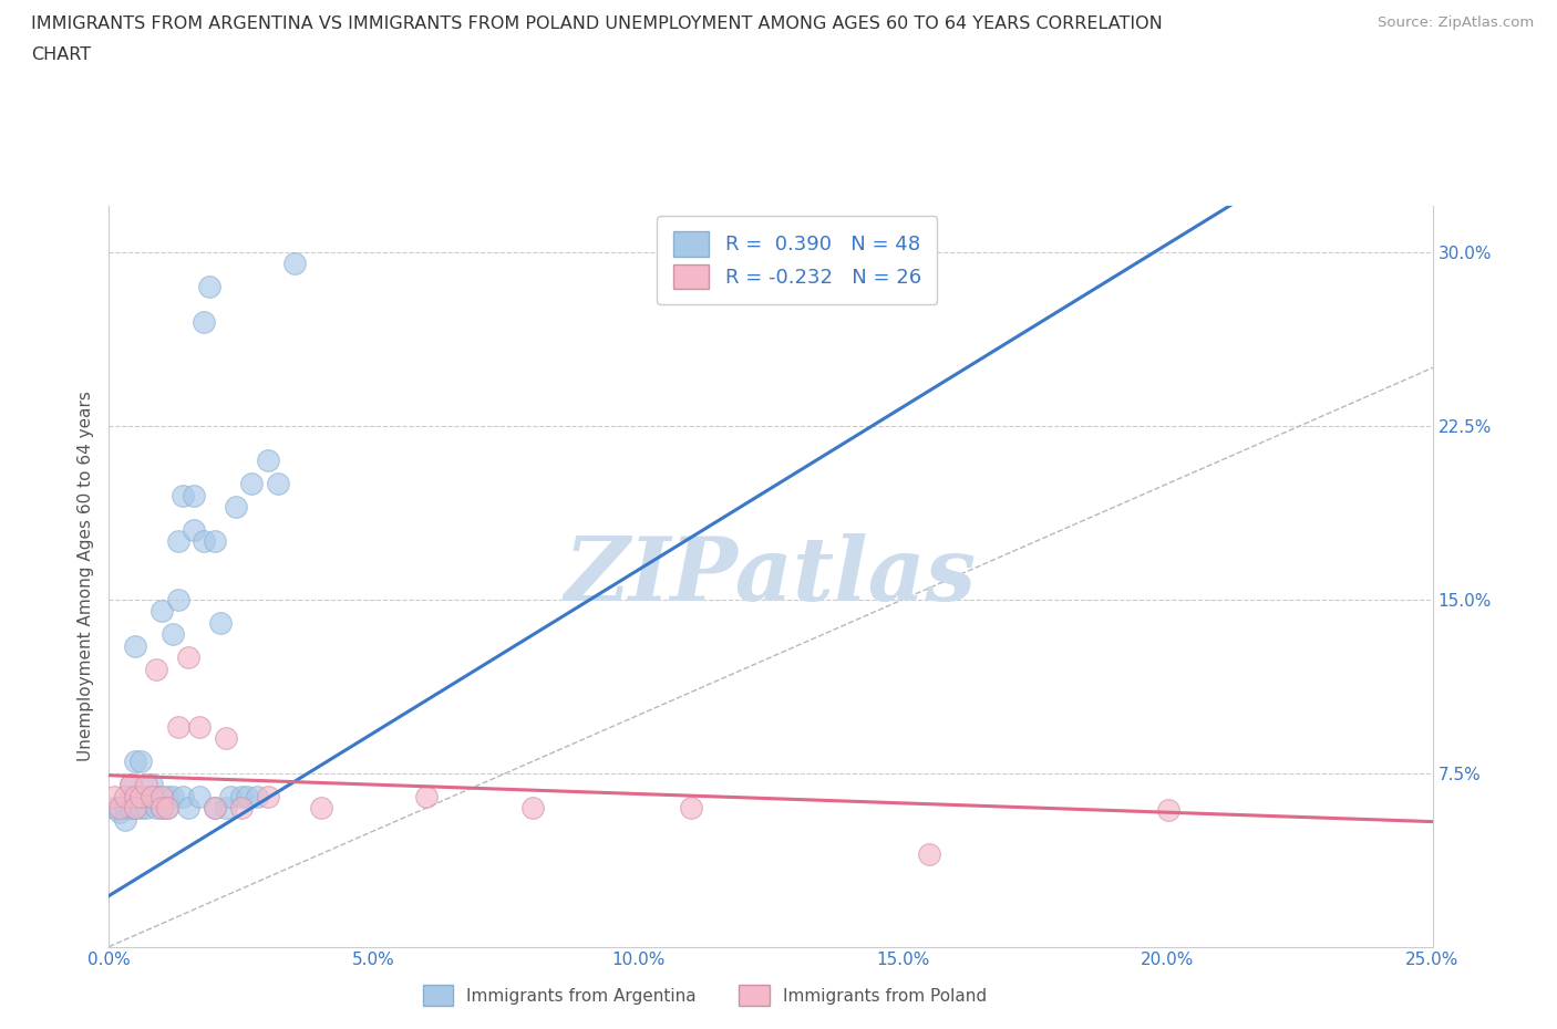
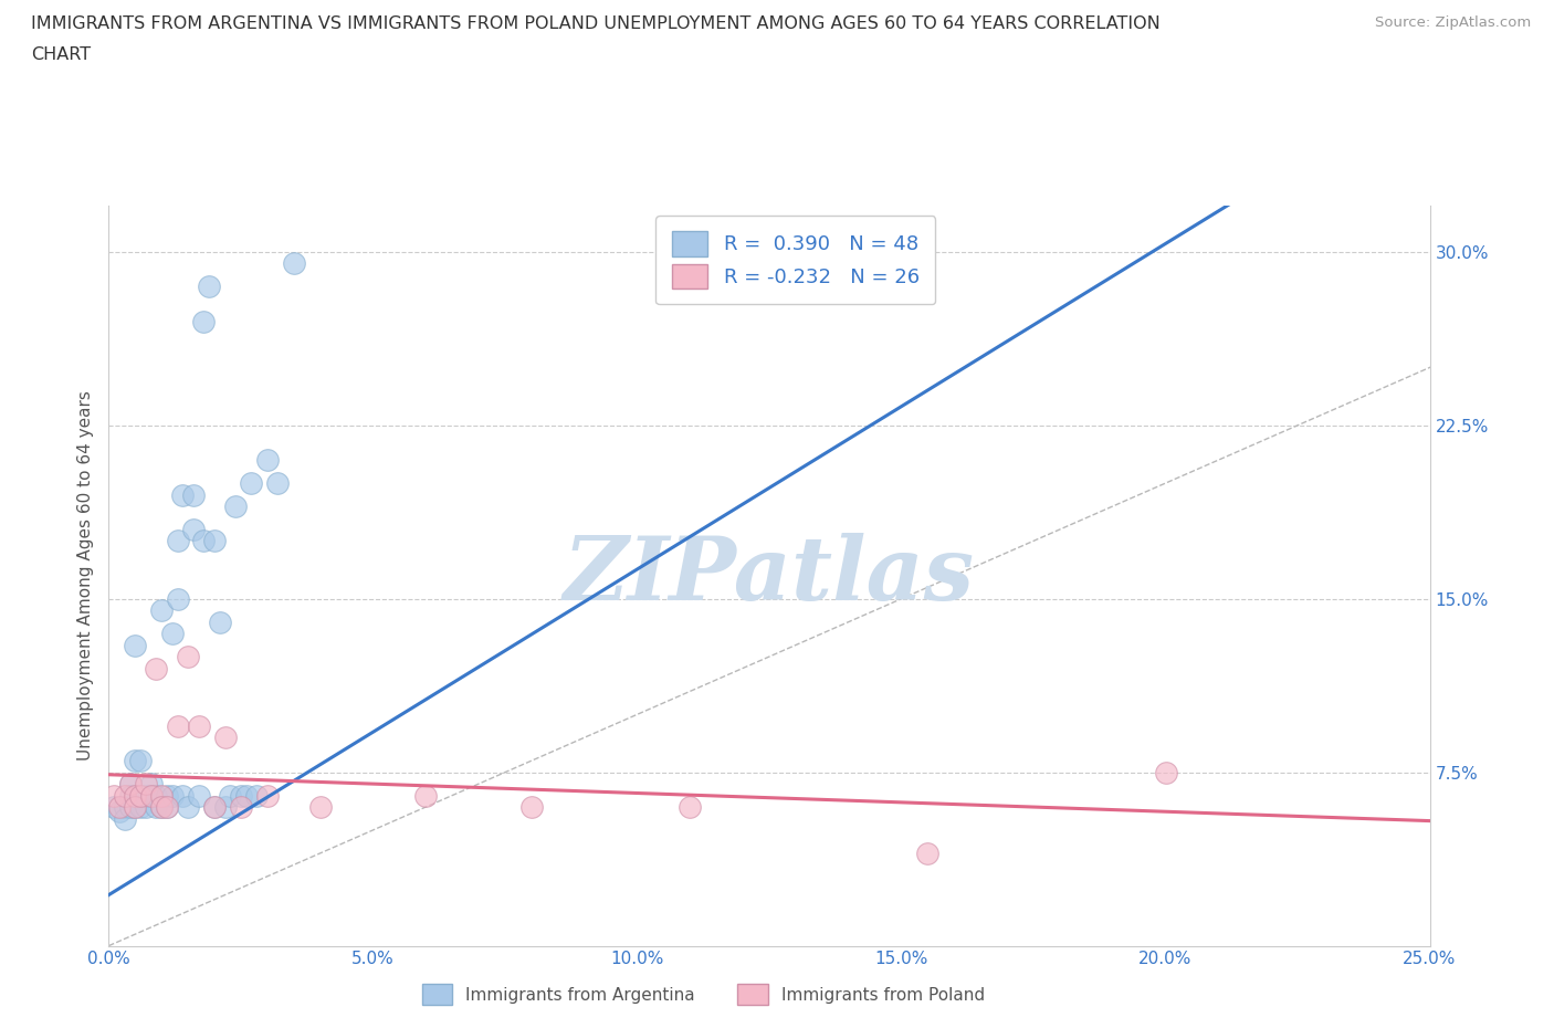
Immigrants from Poland/20.0%: 5.9% -> 7.5%
